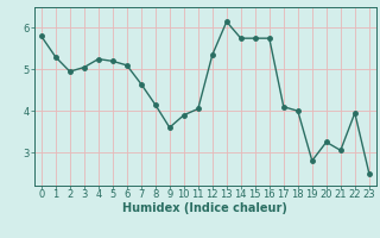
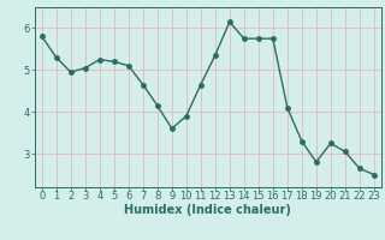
11: 4.05 -> 4.65
18: 4.00 -> 3.30
22: 3.95 -> 2.65
